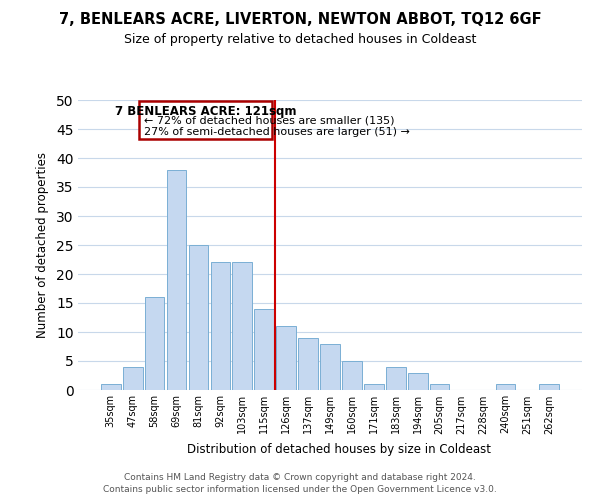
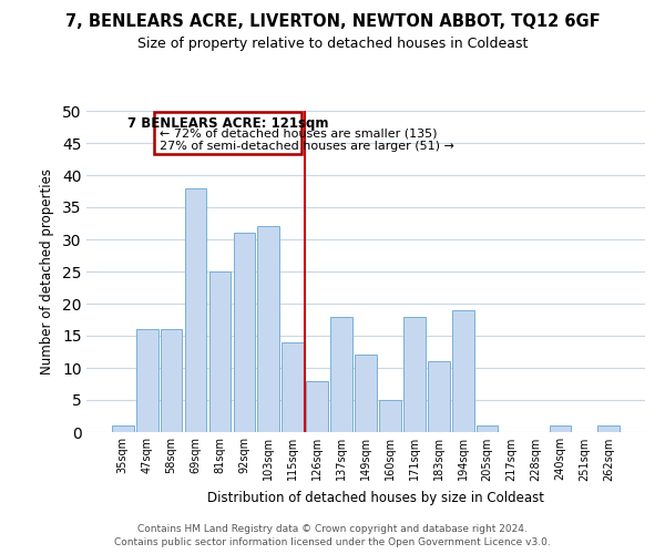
47sqm: 4 -> 16
92sqm: 22 -> 31
103sqm: 22 -> 32
126sqm: 11 -> 8
137sqm: 9 -> 18
149sqm: 8 -> 12
171sqm: 1 -> 18
183sqm: 4 -> 11
194sqm: 3 -> 19
